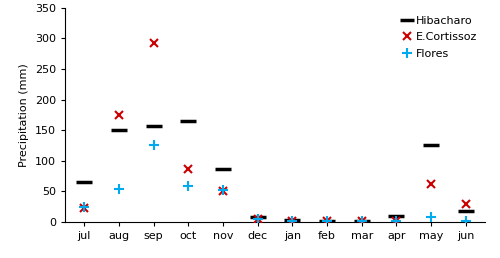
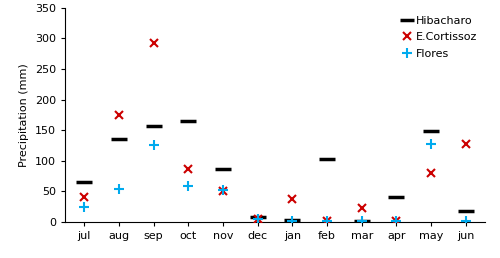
E.Cortissoz/jul: 22 -> 40
Hibacharo/aug: 150 -> 136
E.Cortissoz/jan: 2 -> 38
Hibacharo/feb: 2 -> 102
E.Cortissoz/mar: 2 -> 22
Hibacharo/apr: 10 -> 40
Hibacharo/may: 125 -> 148
E.Cortissoz/may: 62 -> 80
Flores/may: 8 -> 128
E.Cortissoz/jun: 30 -> 128
